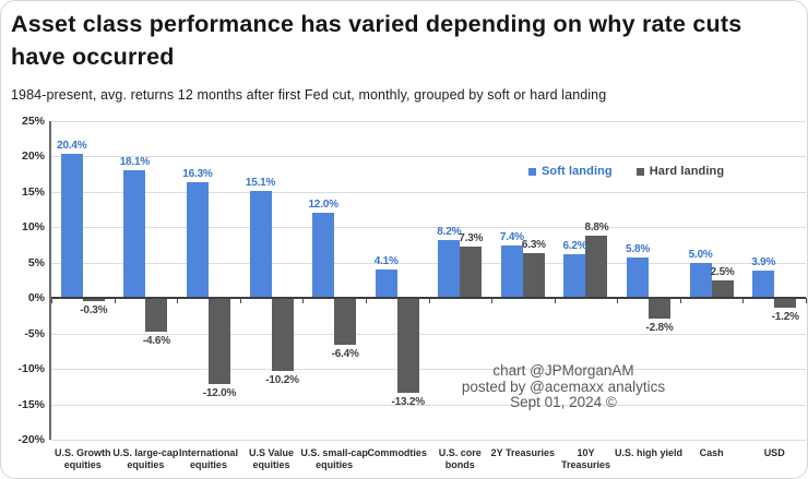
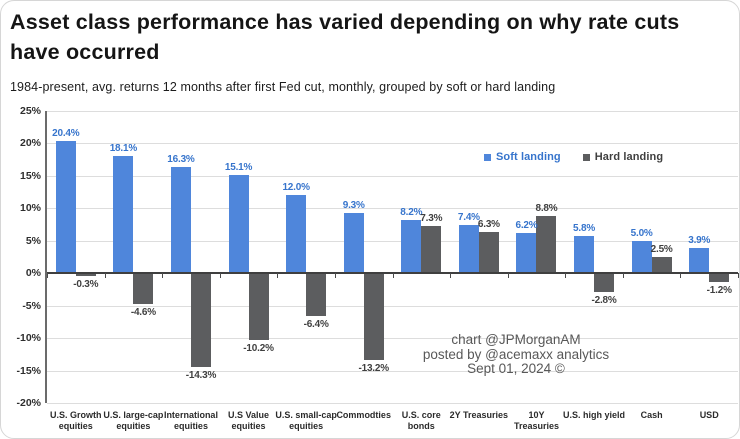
Hard landing/International equities: -12.0% -> -14.3%
Soft landing/Commodties: 4.1% -> 9.3%
